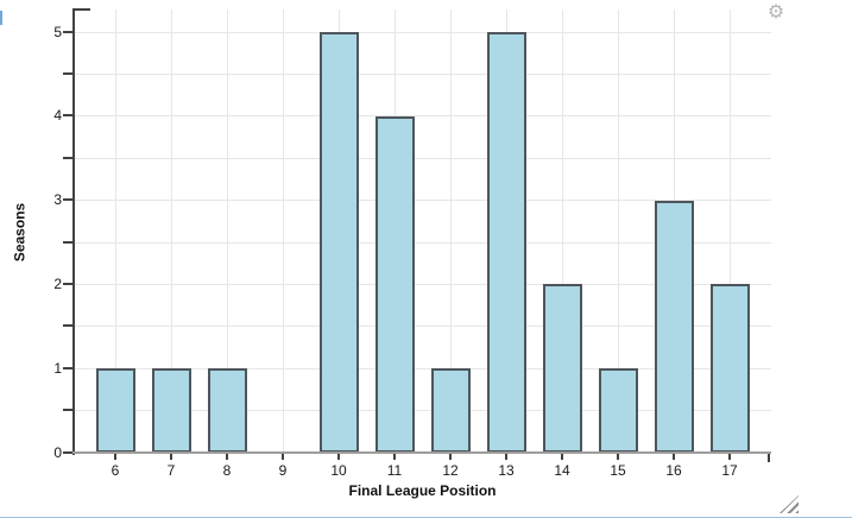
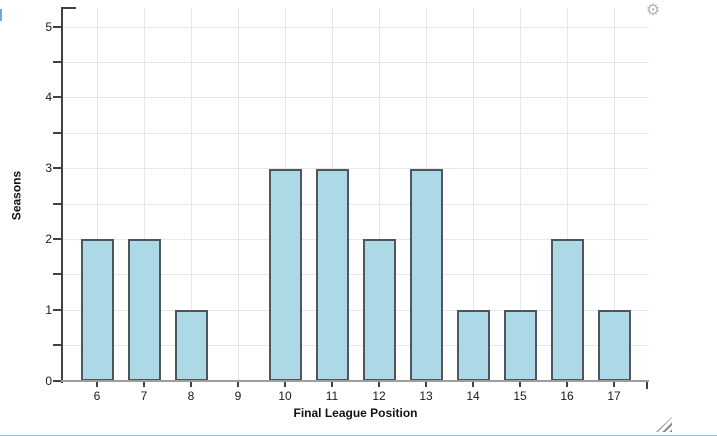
6: 1 -> 2
7: 1 -> 2
10: 5 -> 3
11: 4 -> 3
12: 1 -> 2
13: 5 -> 3
14: 2 -> 1
16: 3 -> 2
17: 2 -> 1
